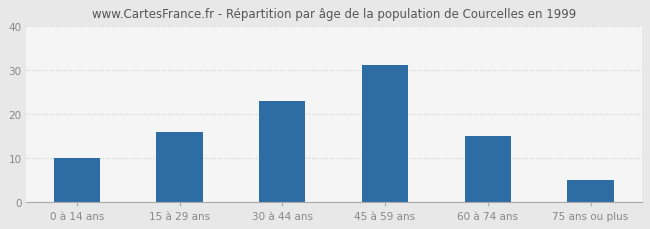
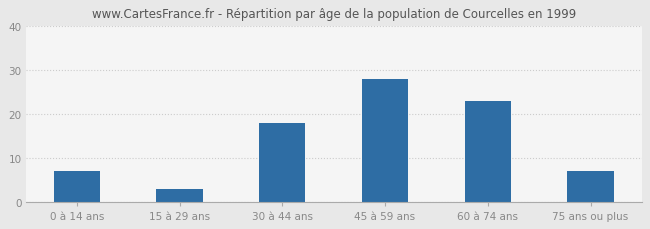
0 à 14 ans: 10 -> 7
15 à 29 ans: 16 -> 3
30 à 44 ans: 23 -> 18
45 à 59 ans: 31 -> 28
60 à 74 ans: 15 -> 23
75 ans ou plus: 5 -> 7
